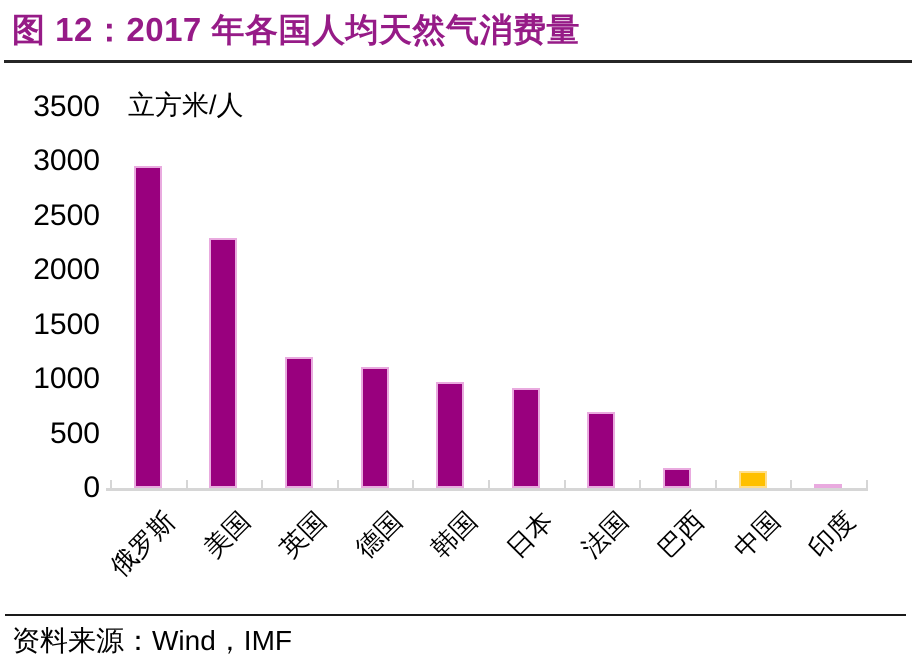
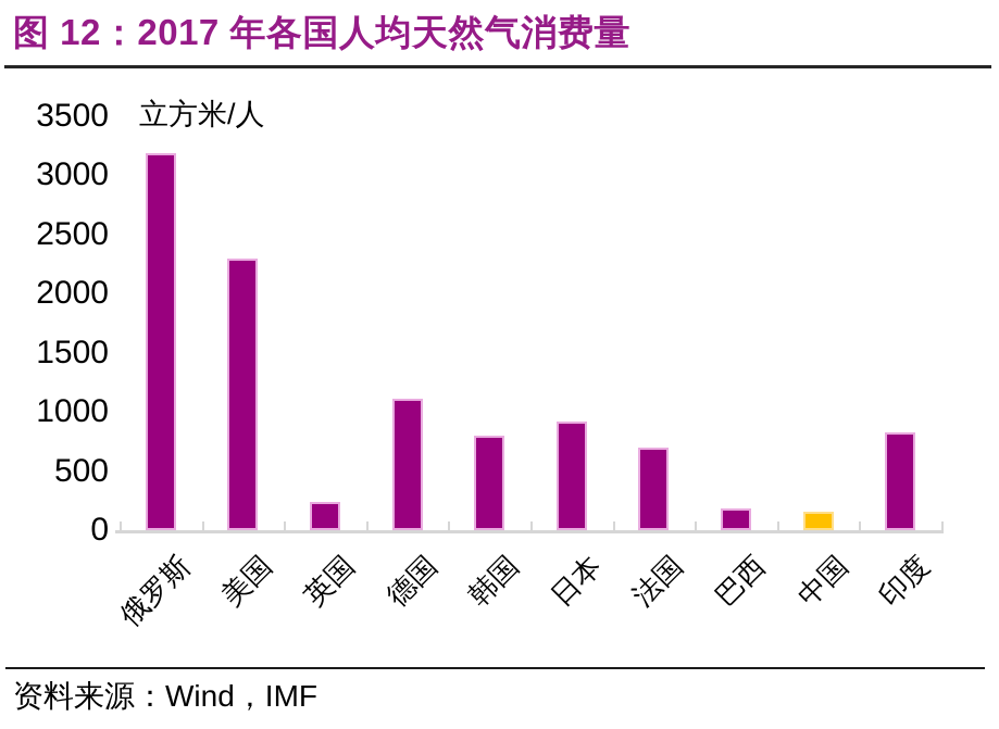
俄罗斯: 2960 -> 3190
英国: 1200 -> 240
韩国: 970 -> 800
印度: 40 -> 830
